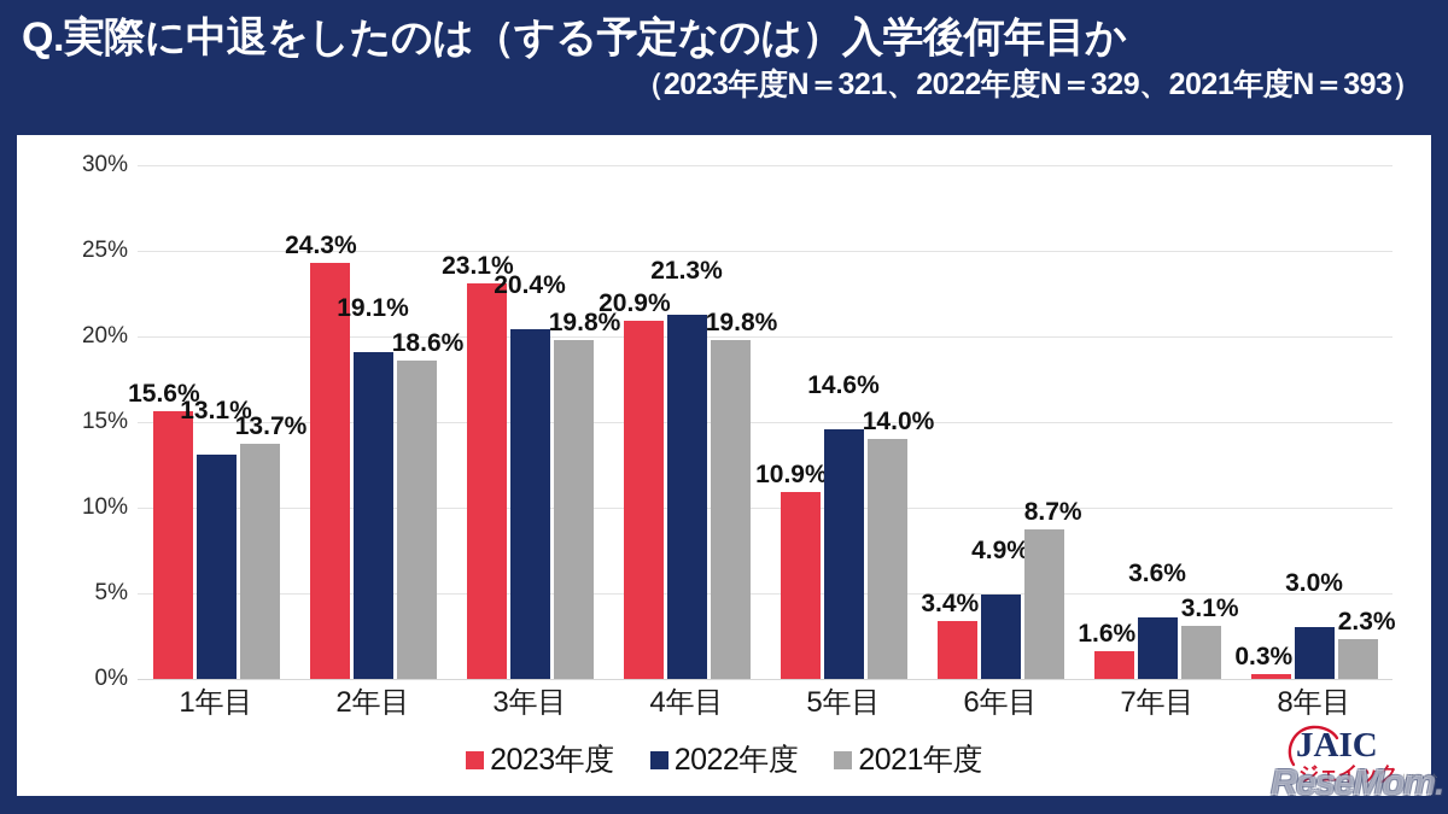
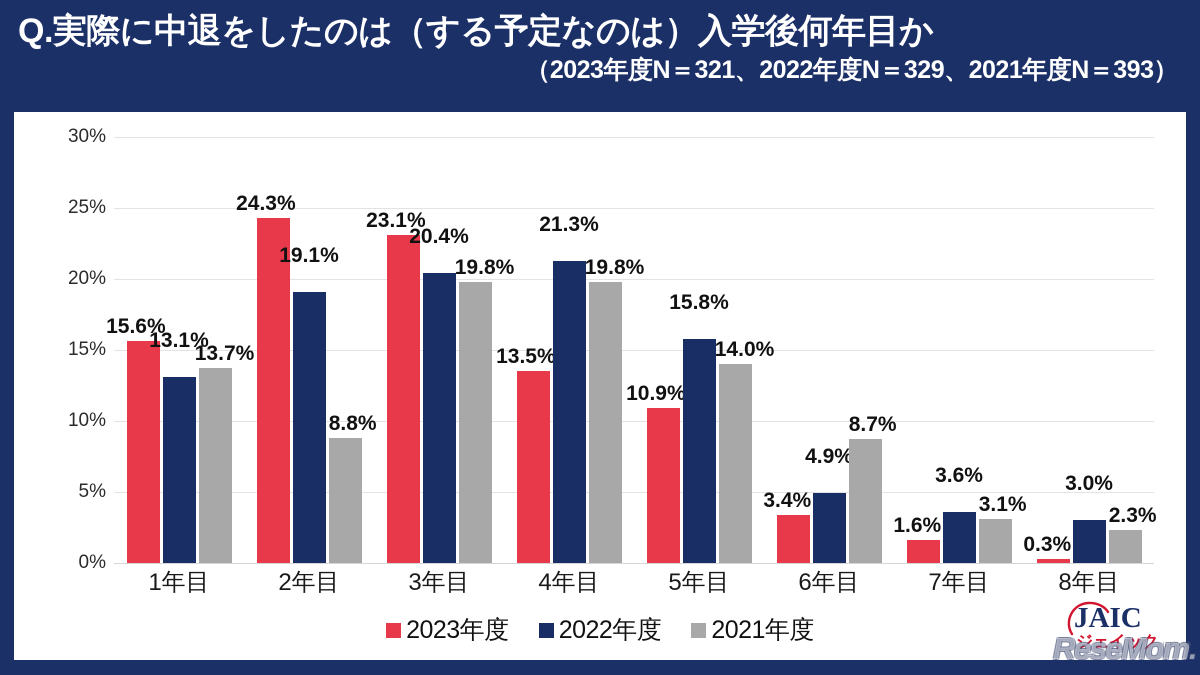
2021年度/2年目: 18.6% -> 8.8%
2023年度/4年目: 20.9% -> 13.5%
2022年度/5年目: 14.6% -> 15.8%
